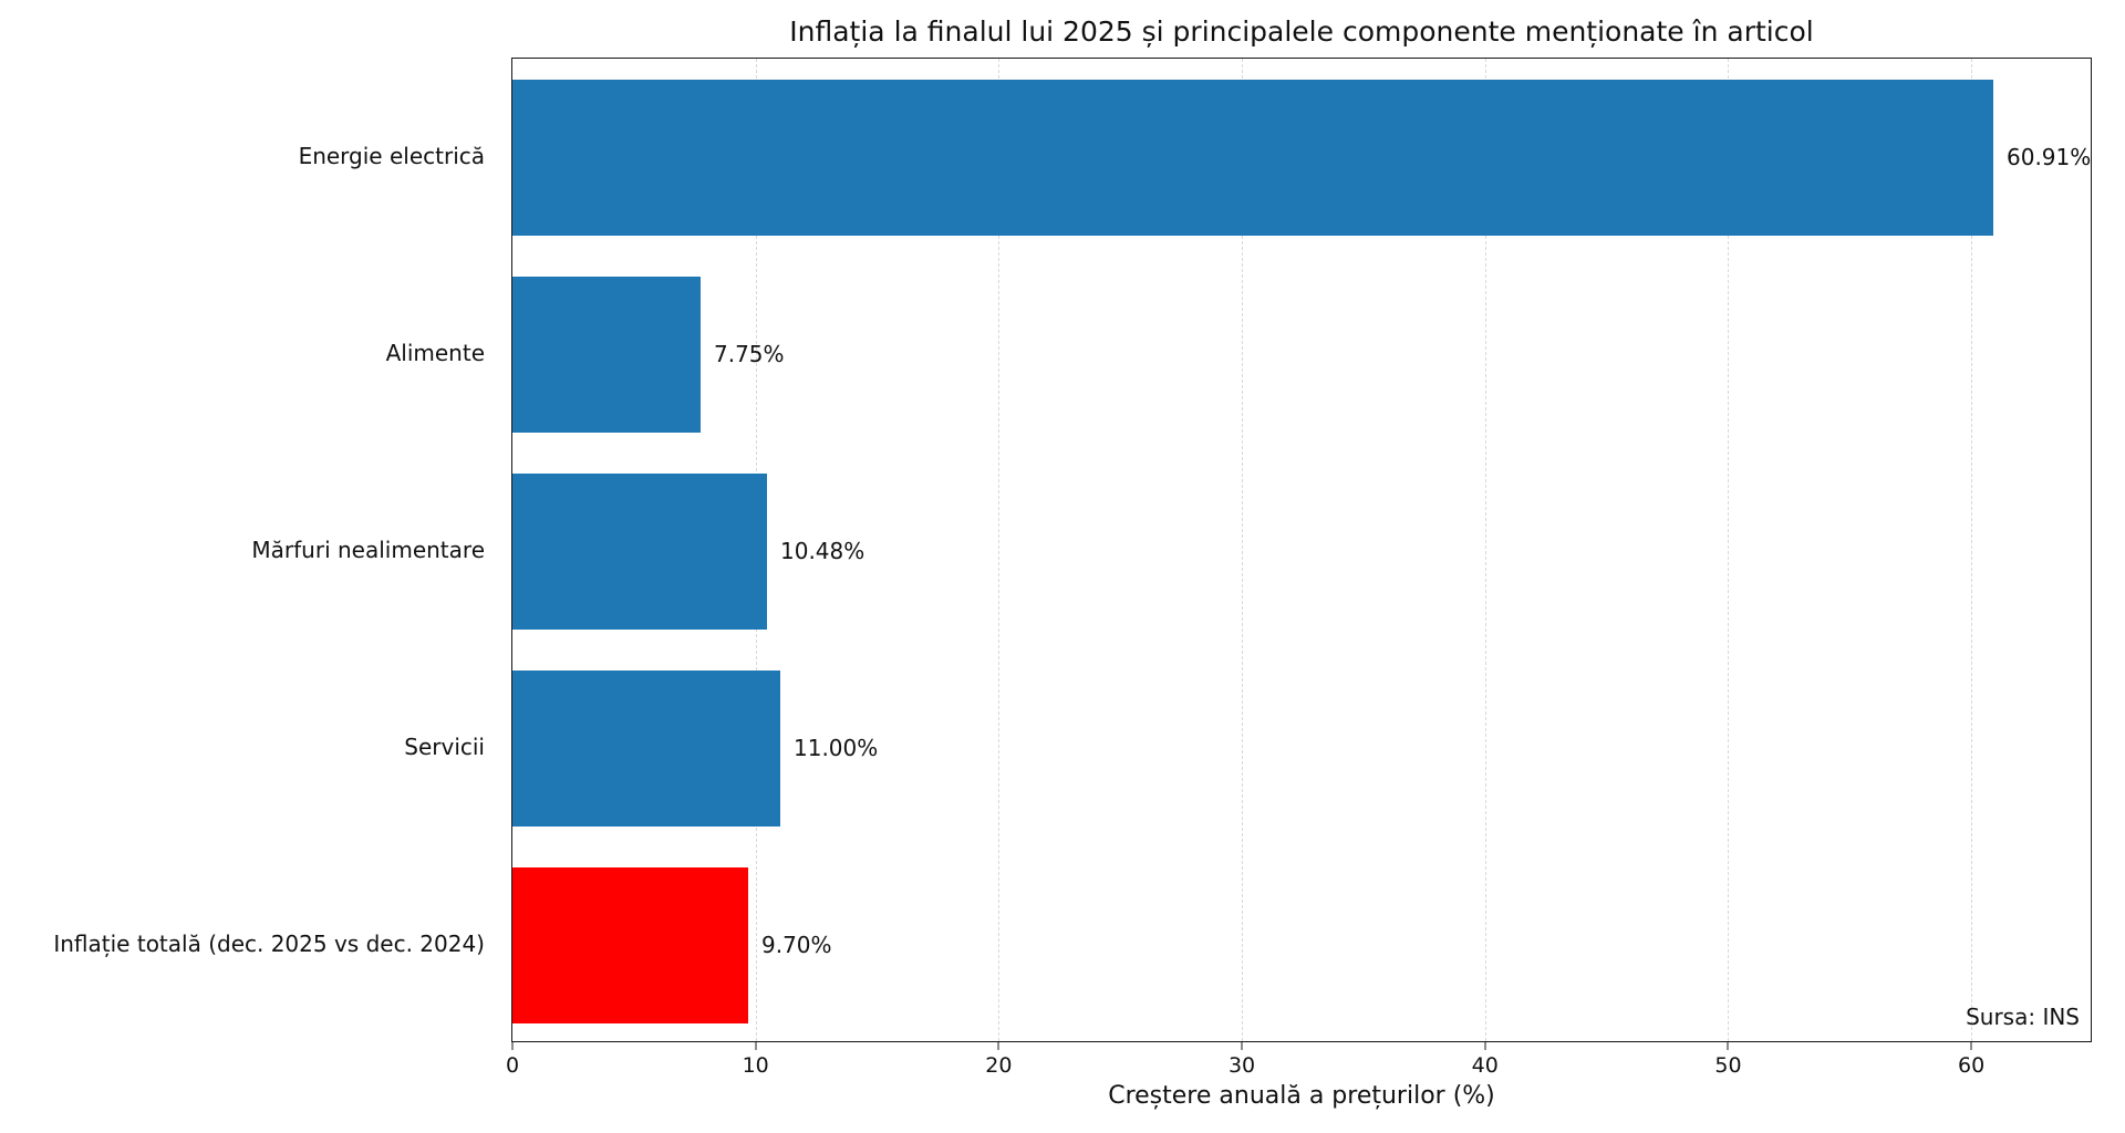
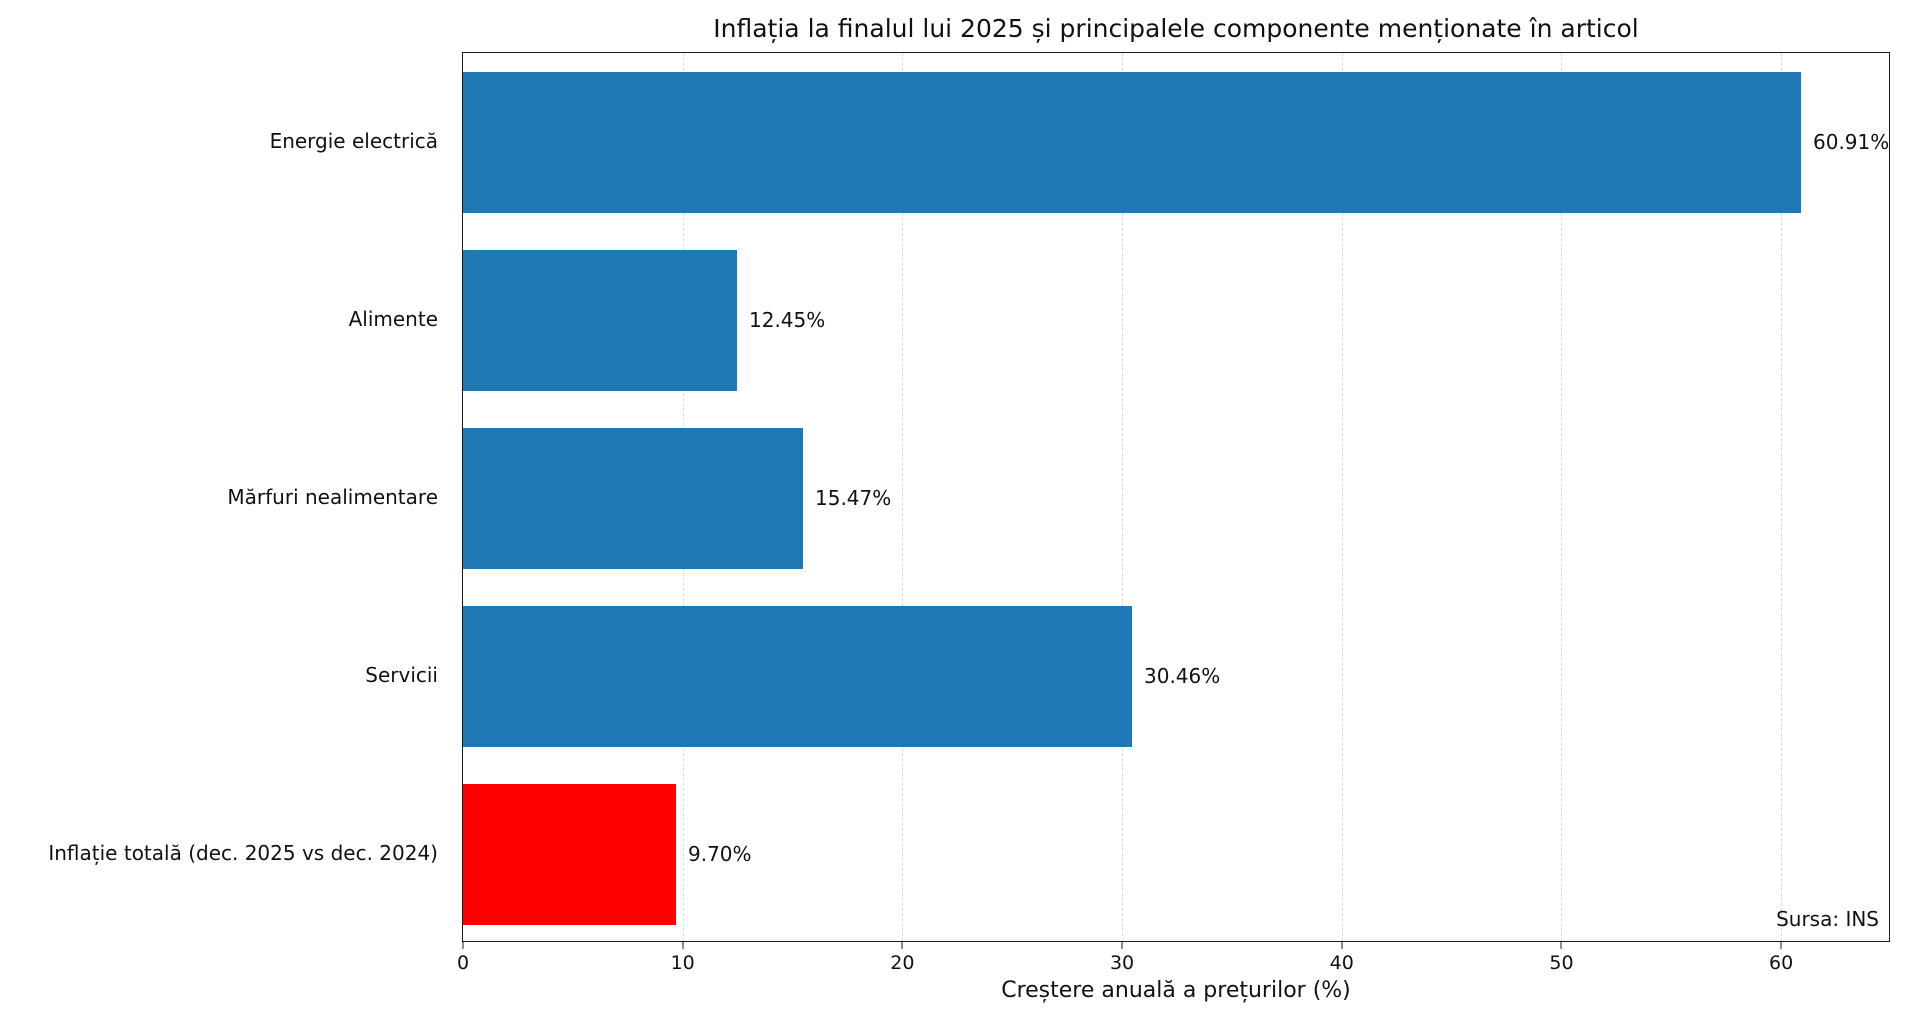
Alimente: 7.75% -> 12.45%
Mărfuri nealimentare: 10.48% -> 15.47%
Servicii: 11.00% -> 30.46%
